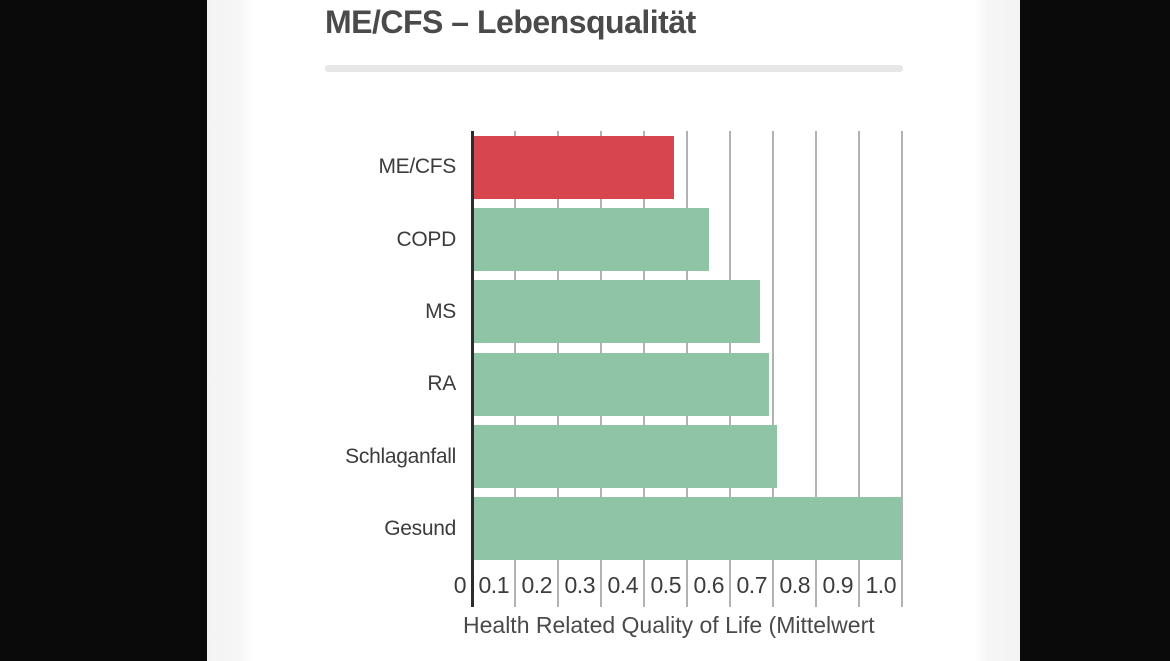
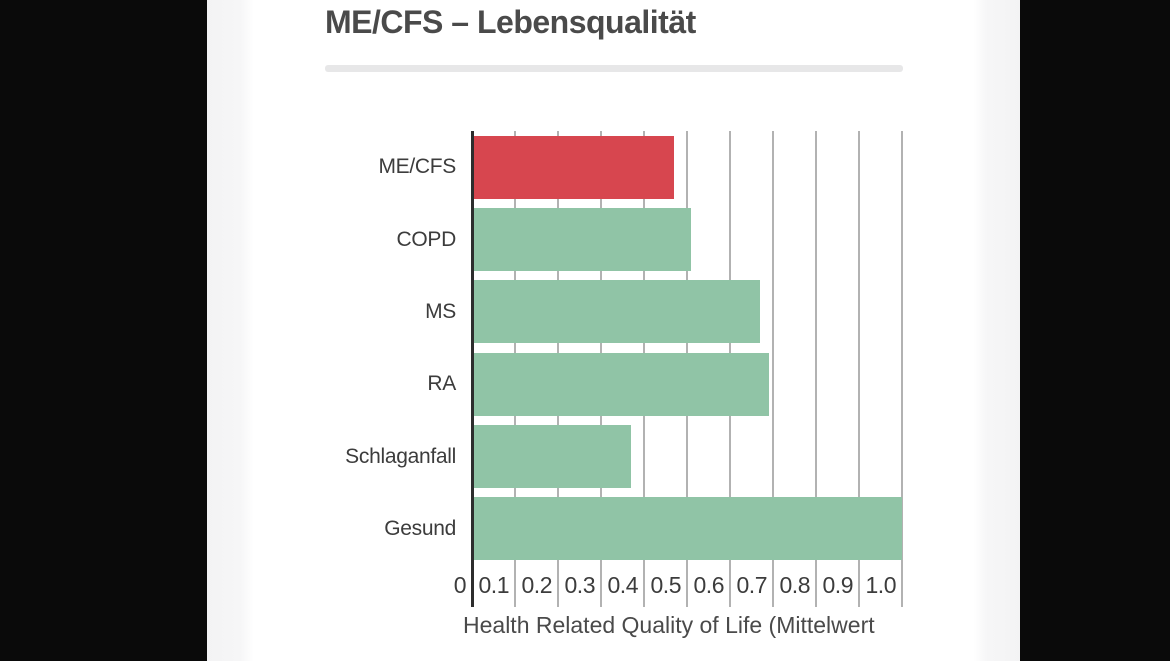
COPD: 0.55 -> 0.51
Schlaganfall: 0.71 -> 0.37
